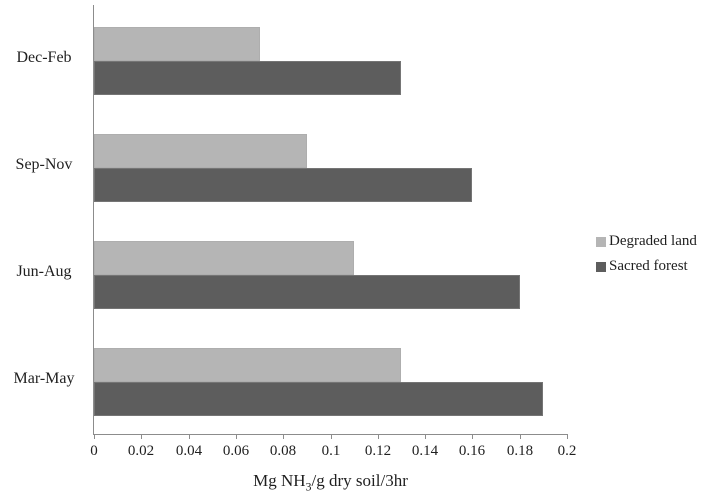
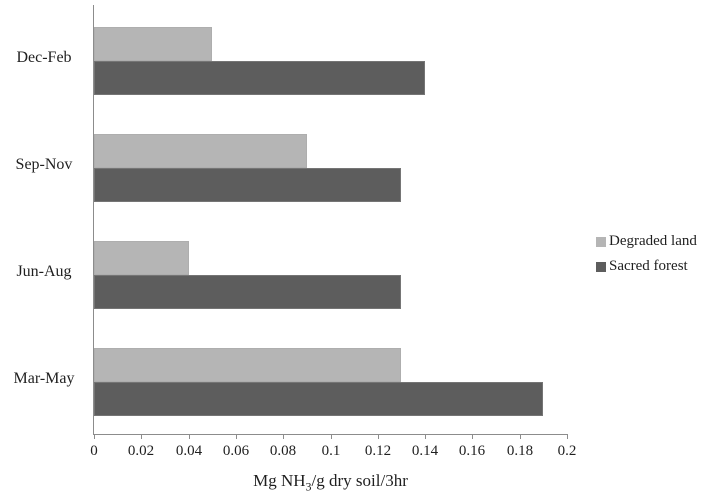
Degraded land/Dec-Feb: 0.07 -> 0.05
Sacred forest/Dec-Feb: 0.13 -> 0.14
Sacred forest/Sep-Nov: 0.16 -> 0.13
Degraded land/Jun-Aug: 0.11 -> 0.04
Sacred forest/Jun-Aug: 0.18 -> 0.13
